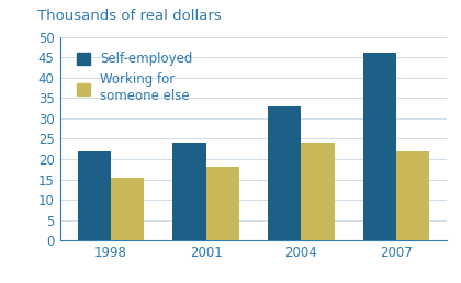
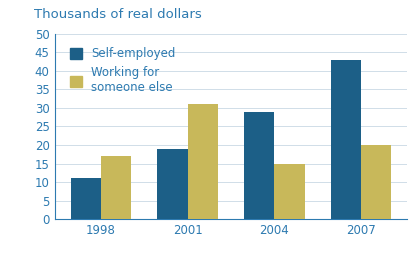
Self-employed/1998: 22 -> 11
Working for someone else/1998: 15.5 -> 17.0
Self-employed/2001: 24 -> 19
Working for someone else/2001: 18.0 -> 31.0
Self-employed/2004: 33 -> 29
Working for someone else/2004: 24.0 -> 15.0
Self-employed/2007: 46 -> 43
Working for someone else/2007: 22.0 -> 20.0
